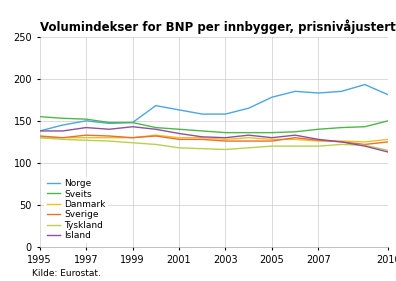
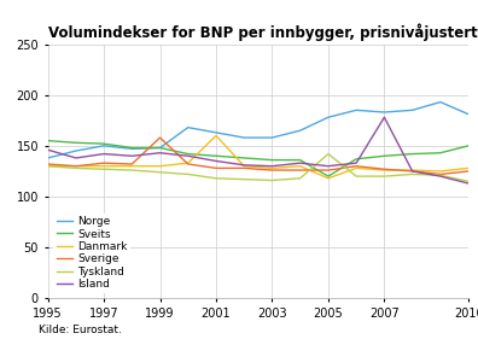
Island/1995: 138 -> 146
Sverige/1999: 130 -> 158
Danmark/2001: 130 -> 160
Sveits/2005: 136 -> 120
Danmark/2005: 128 -> 118
Tyskland/2005: 120 -> 142
Island/2007: 128 -> 178
